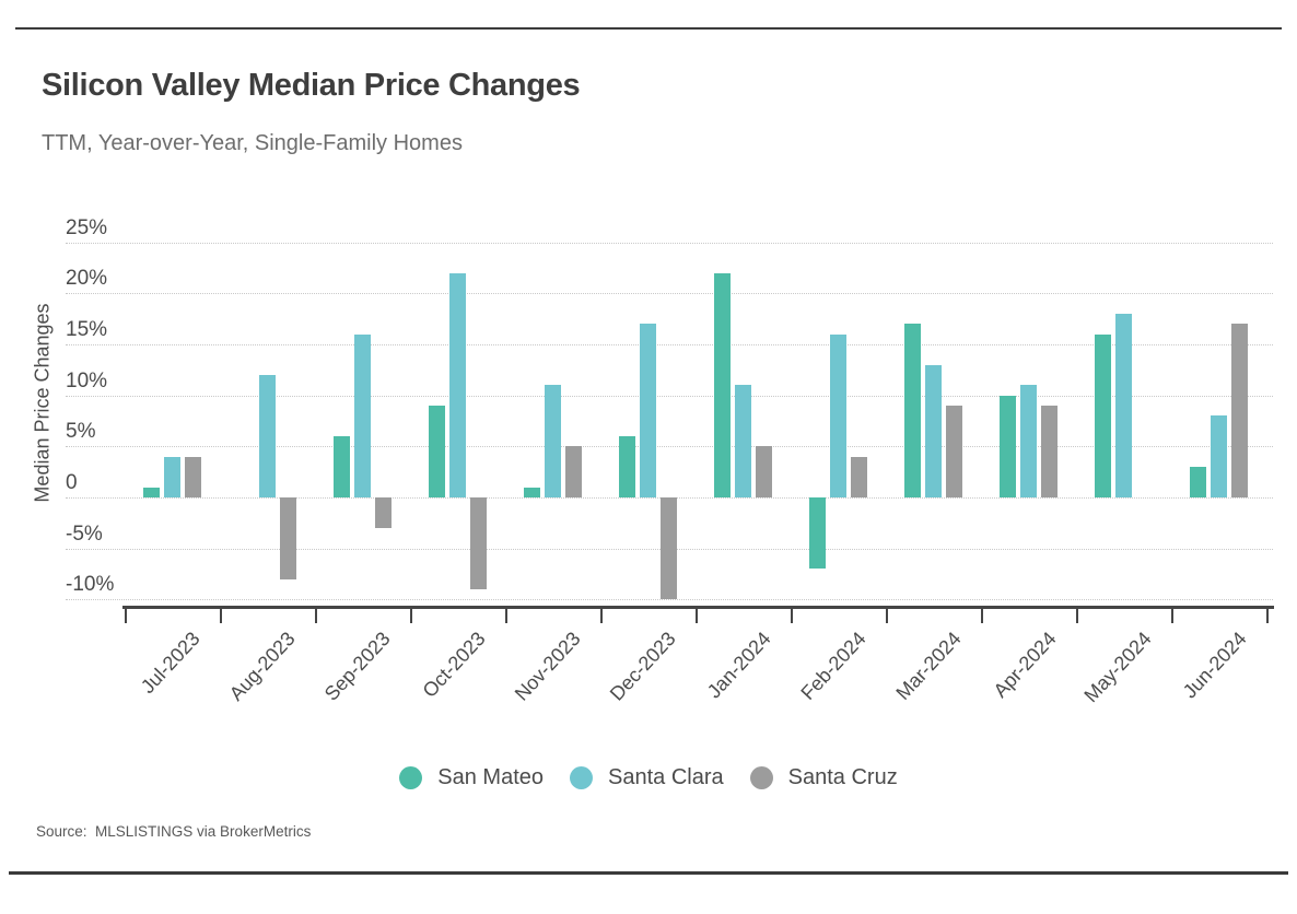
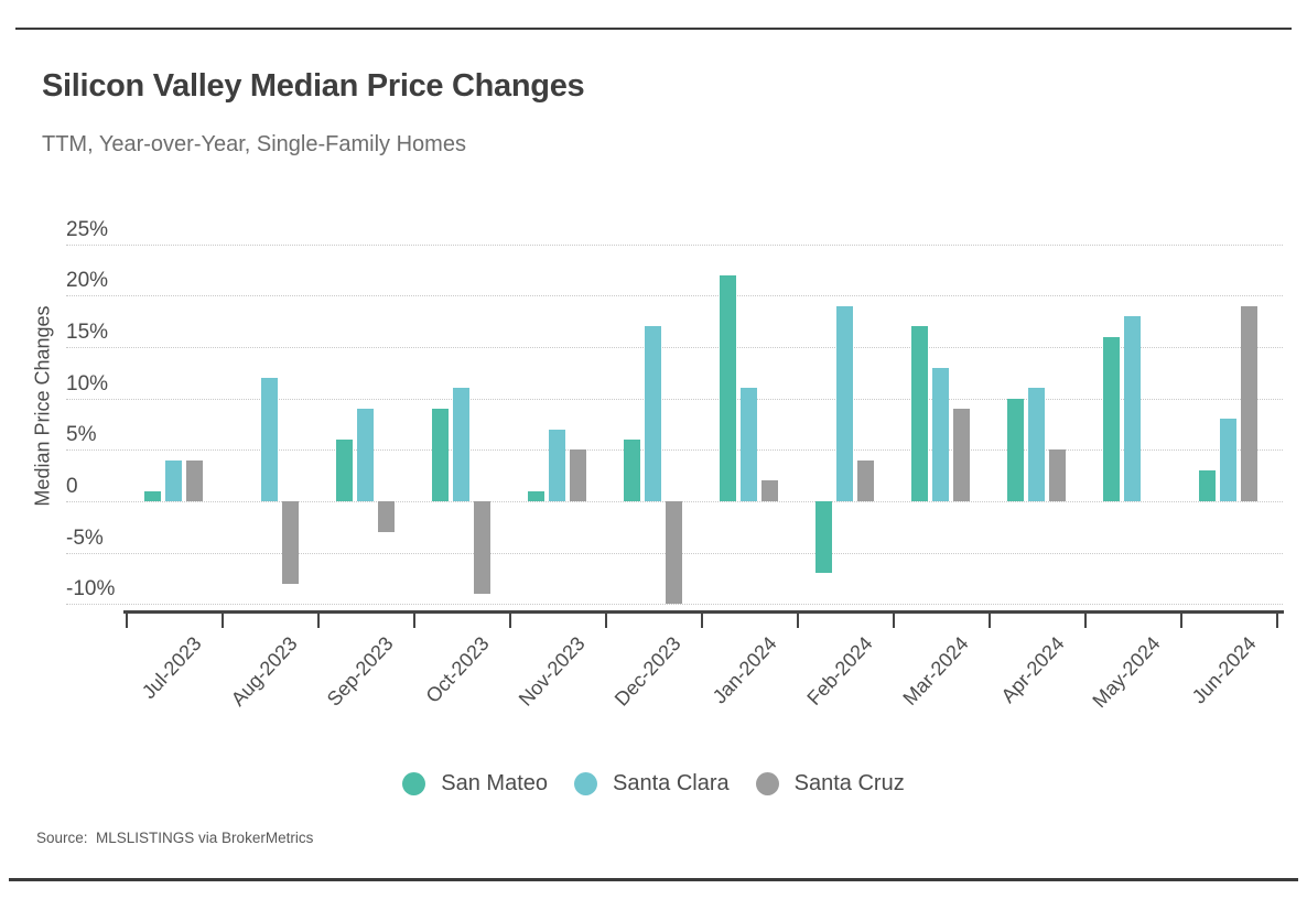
Santa Clara/Sep-2023: 16% -> 9%
Santa Clara/Oct-2023: 22% -> 11%
Santa Clara/Nov-2023: 11% -> 7%
Santa Cruz/Jan-2024: 5% -> 2%
Santa Clara/Feb-2024: 16% -> 19%
Santa Cruz/Apr-2024: 9% -> 5%
Santa Cruz/Jun-2024: 17% -> 19%
